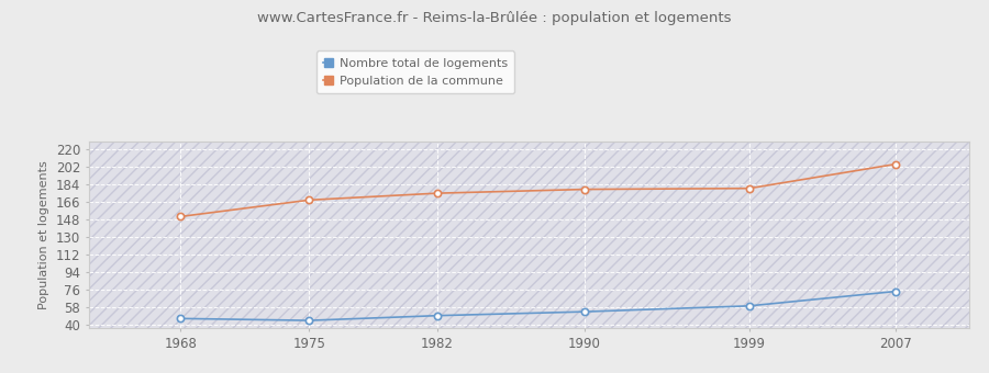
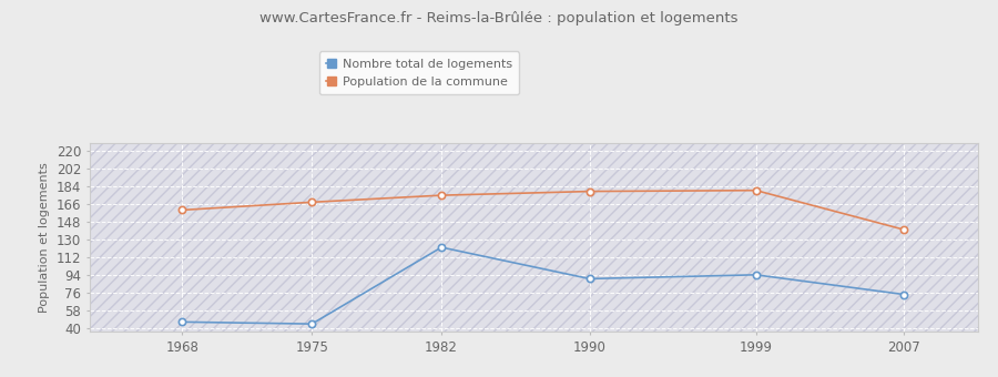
Population de la commune/1968: 151 -> 160
Nombre total de logements/1982: 49 -> 122
Nombre total de logements/1990: 53 -> 90
Nombre total de logements/1999: 59 -> 94
Population de la commune/2007: 205 -> 140
